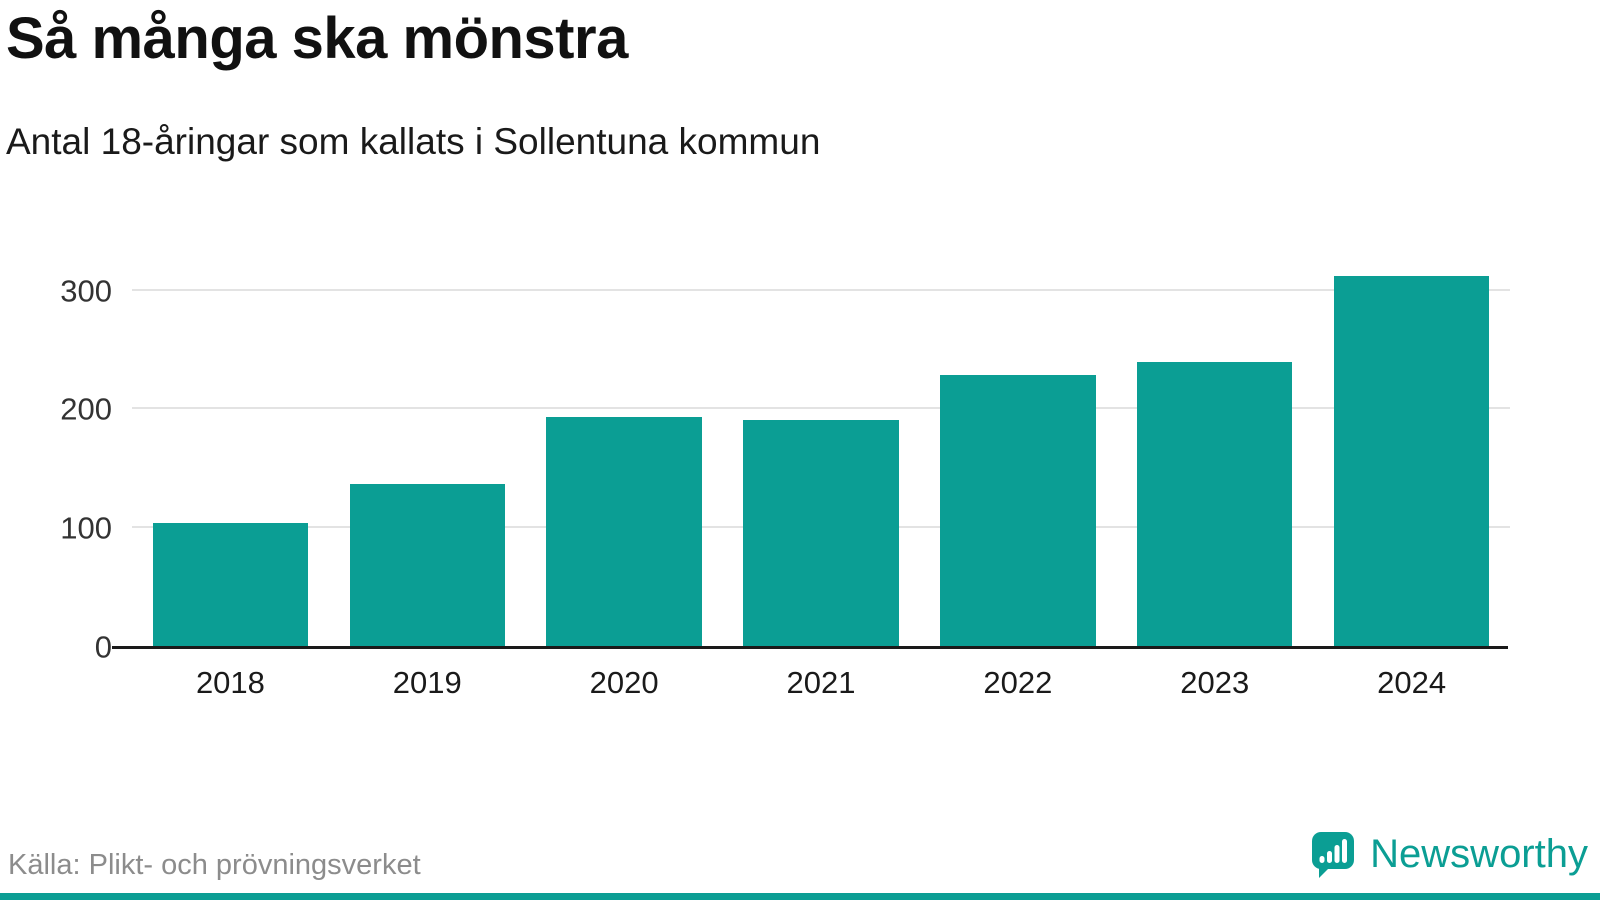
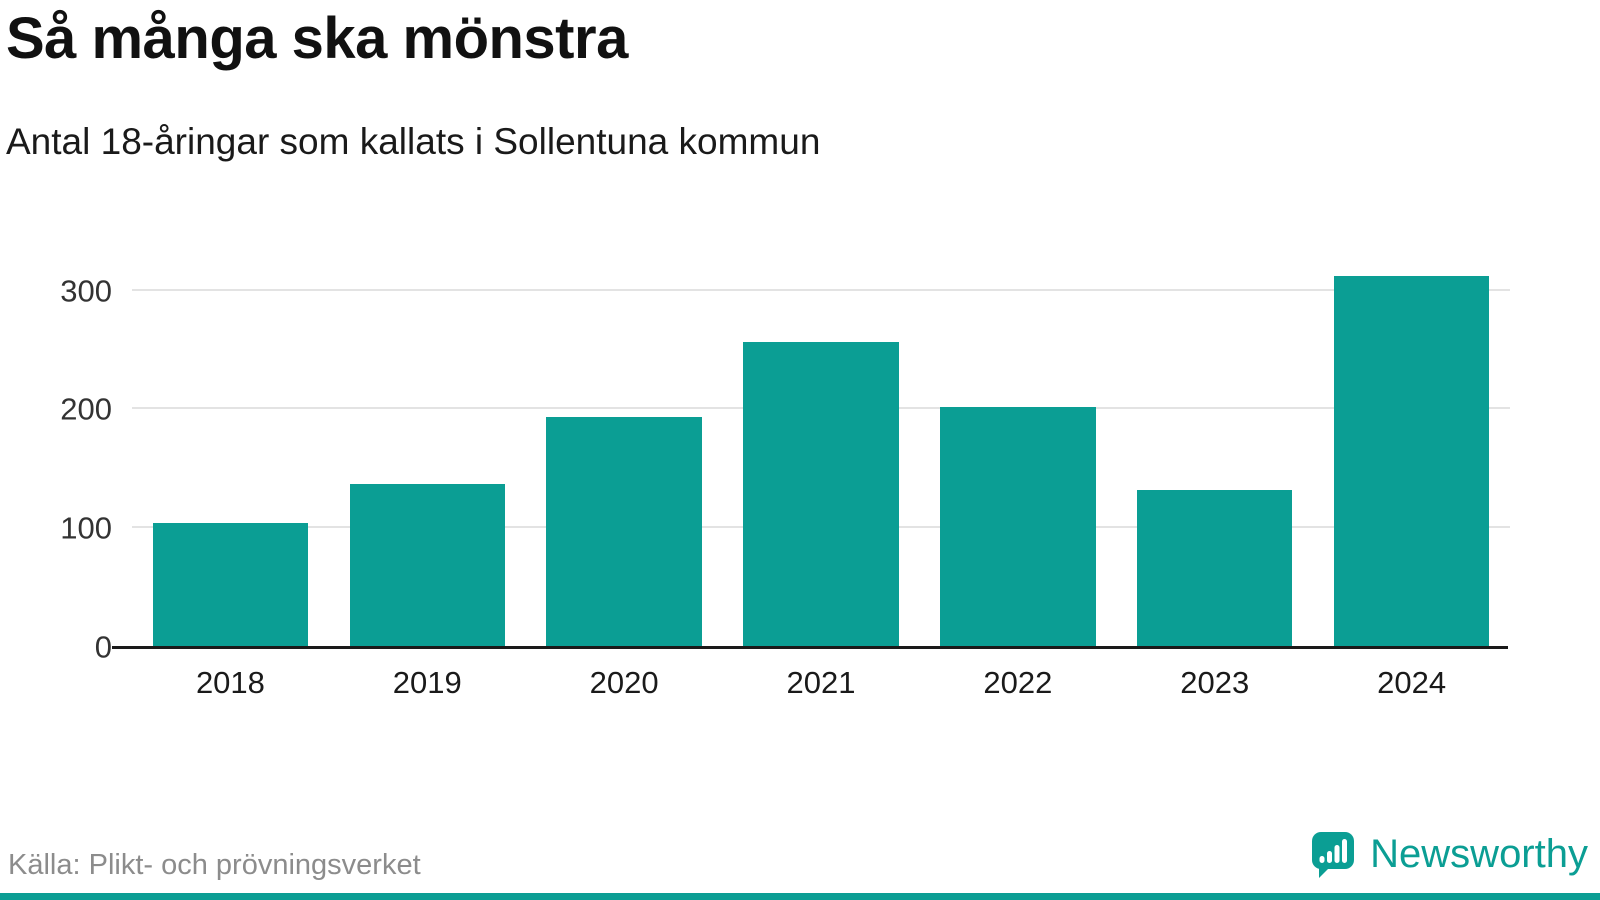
2021: 191 -> 257
2022: 229 -> 202
2023: 240 -> 132
